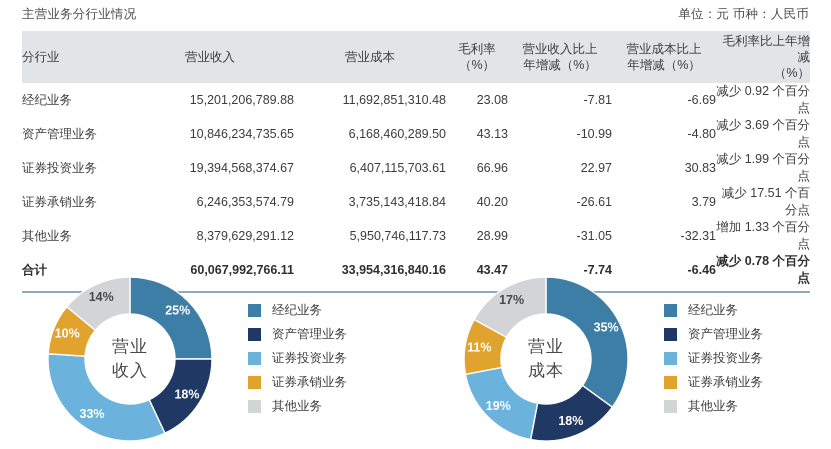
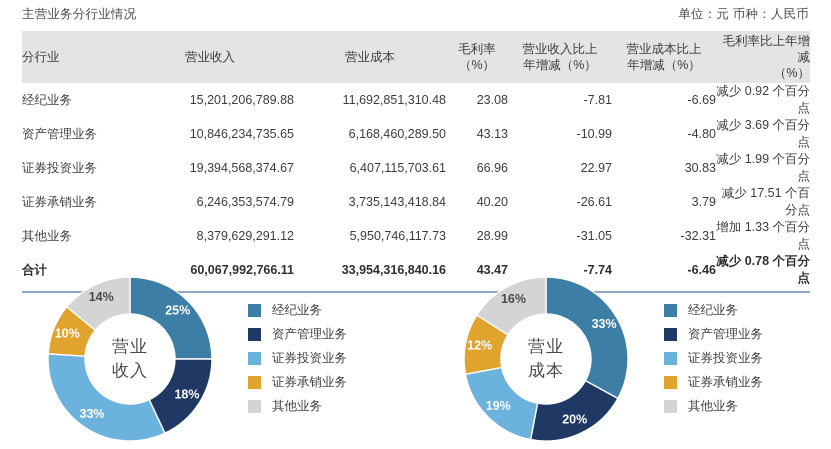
营业成本/经纪业务: 35% -> 33%
营业成本/资产管理业务: 18% -> 20%
营业成本/证券承销业务: 11% -> 12%
营业成本/其他业务: 17% -> 16%
